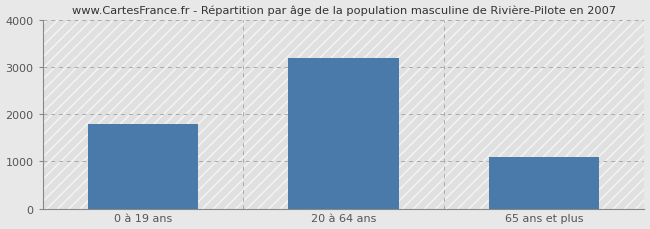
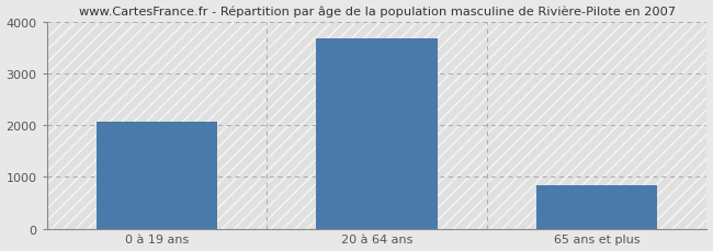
0 à 19 ans: 1800 -> 2060
20 à 64 ans: 3200 -> 3680
65 ans et plus: 1100 -> 840
